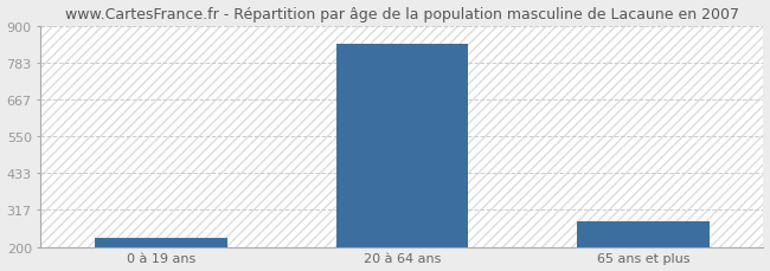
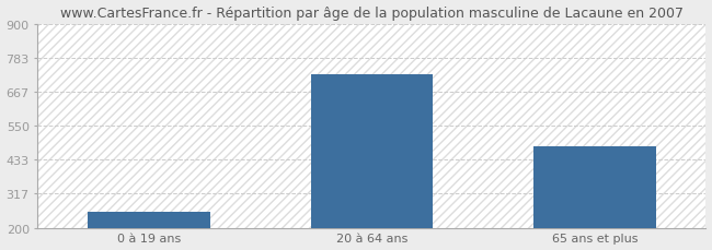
0 à 19 ans: 228 -> 255
20 à 64 ans: 843 -> 725
65 ans et plus: 280 -> 480
